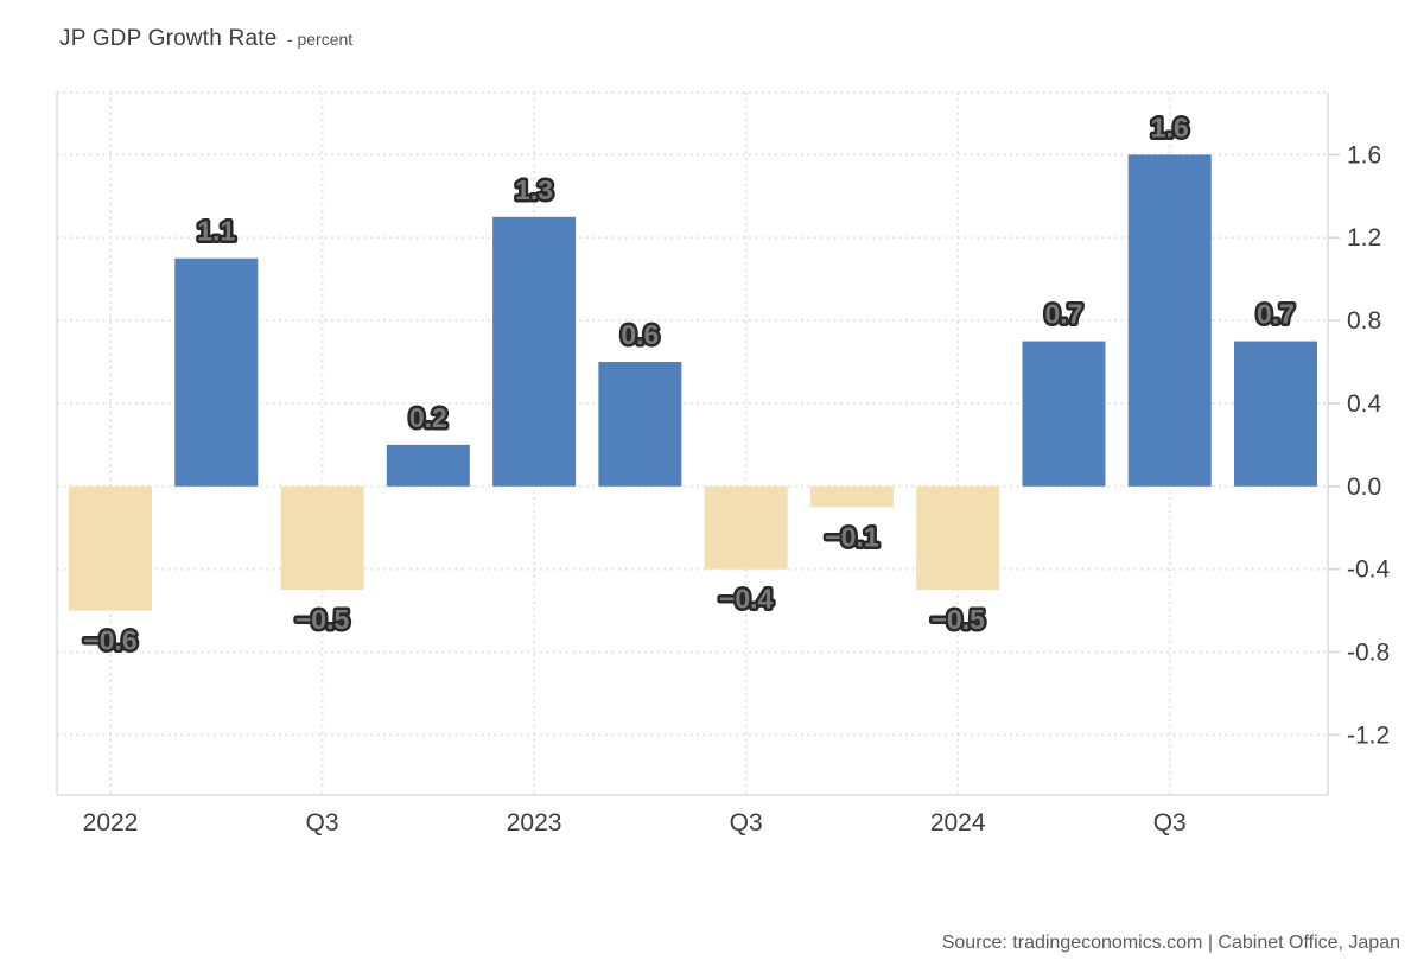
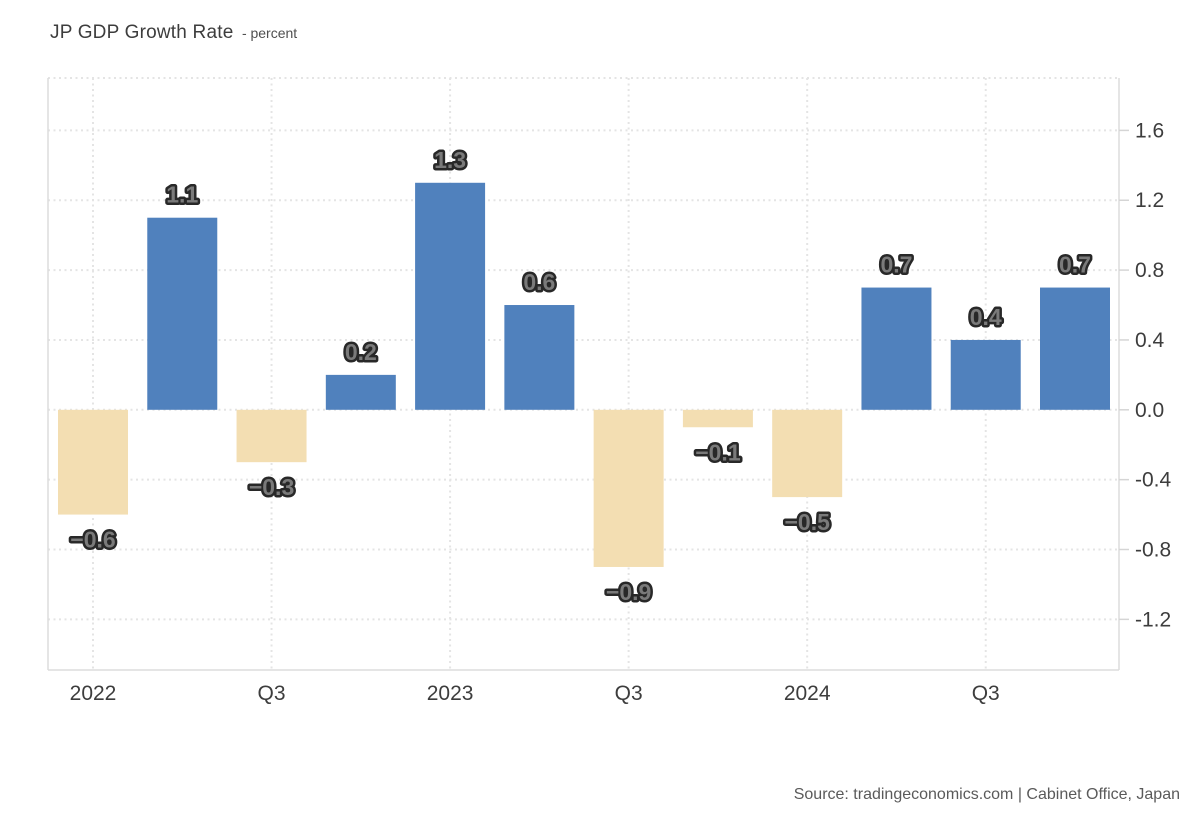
2022 Q3: −0.5 -> −0.3
2023 Q3: −0.4 -> −0.9
2024 Q3: 1.6 -> 0.4
